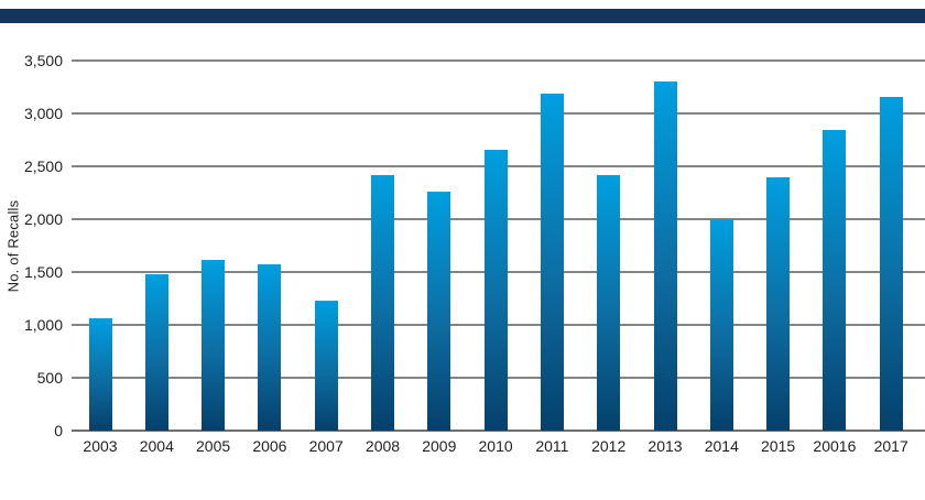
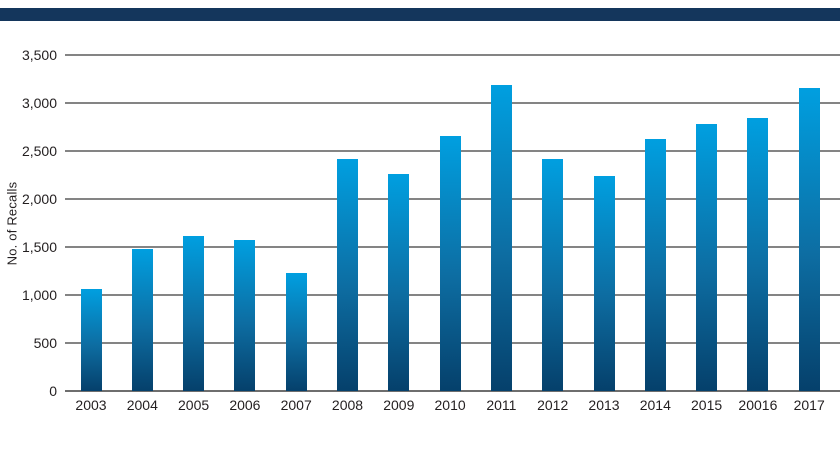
2013: 3300 -> 2200
2014: 2000 -> 2600
2015: 2400 -> 2800
